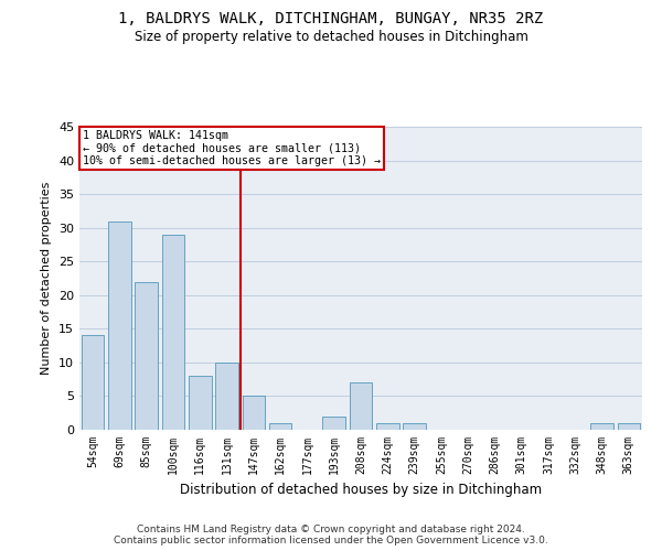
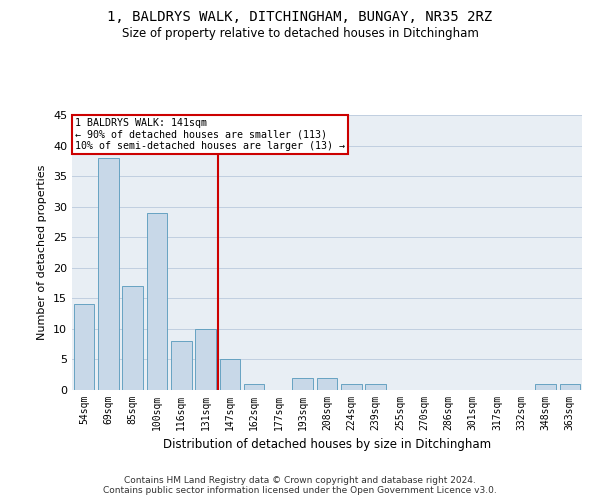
69sqm: 31 -> 38
85sqm: 22 -> 17
208sqm: 7 -> 2
